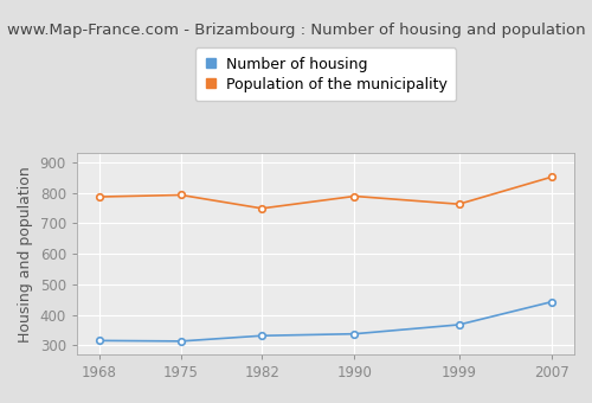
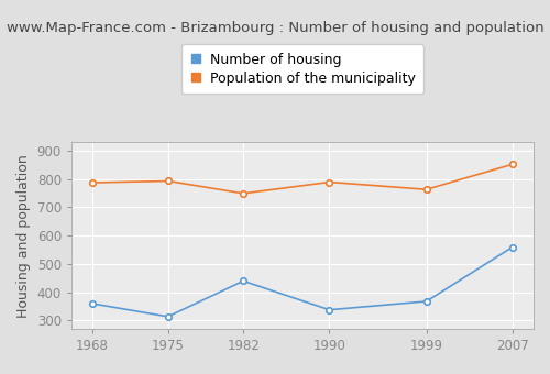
Number of housing/1968: 316 -> 360
Number of housing/1982: 332 -> 440
Number of housing/2007: 443 -> 560
